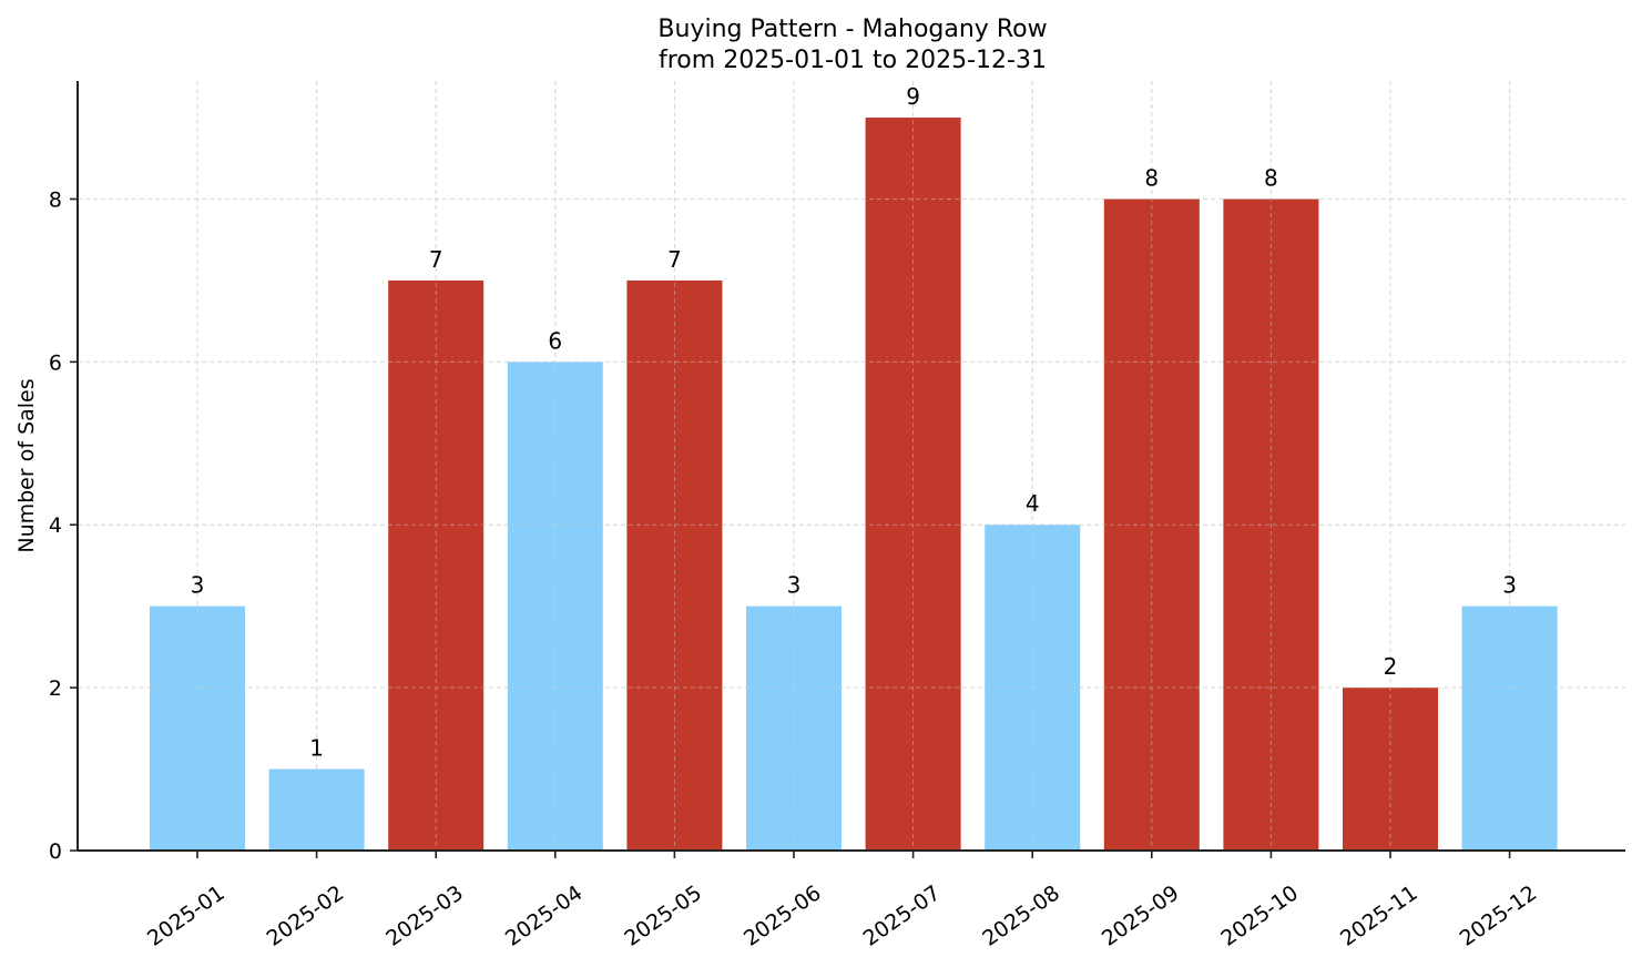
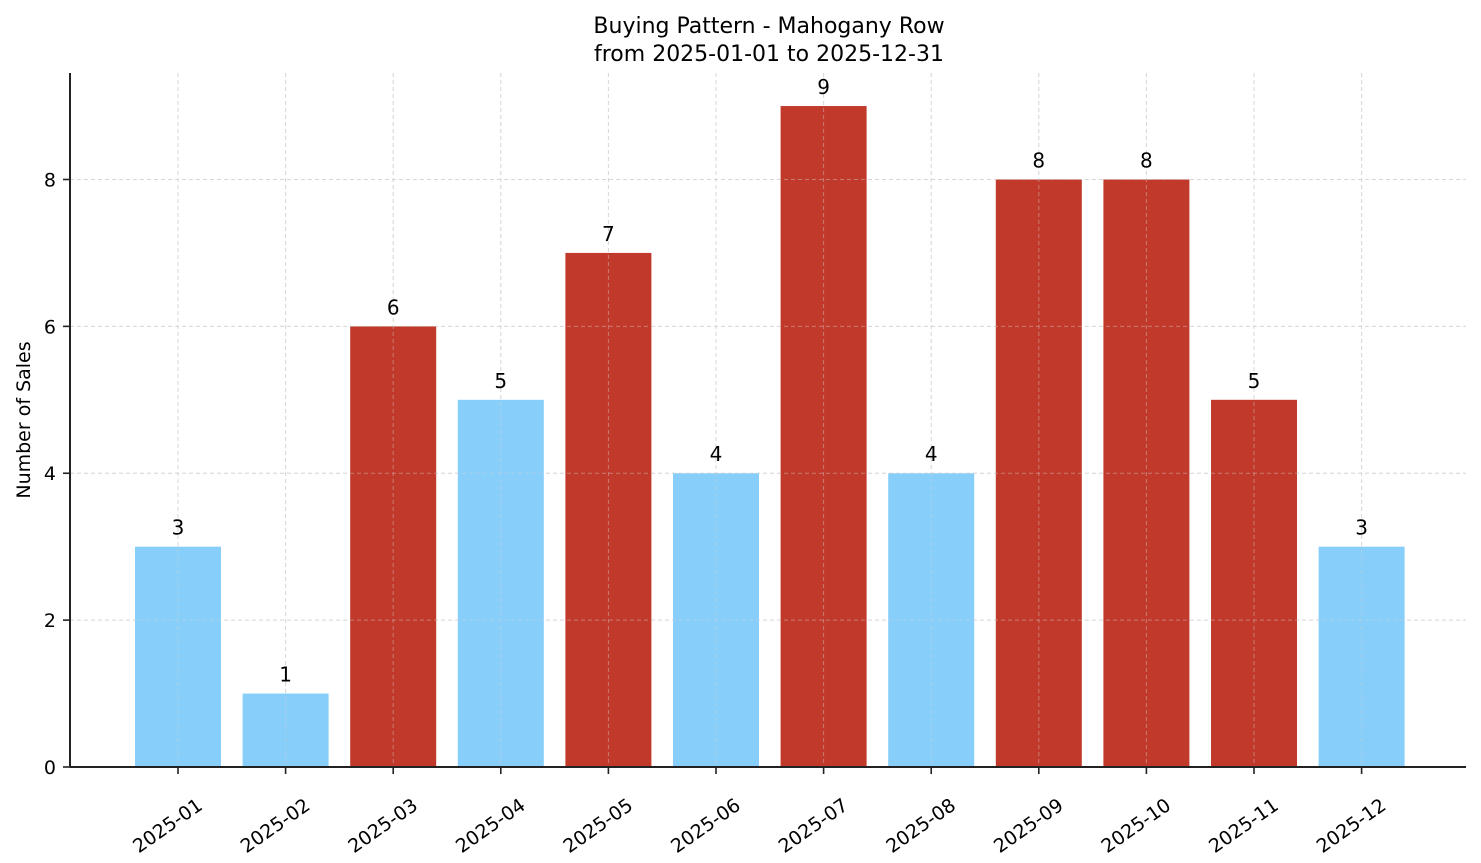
2025-03: 7 -> 6
2025-04: 6 -> 5
2025-06: 3 -> 4
2025-11: 2 -> 5
